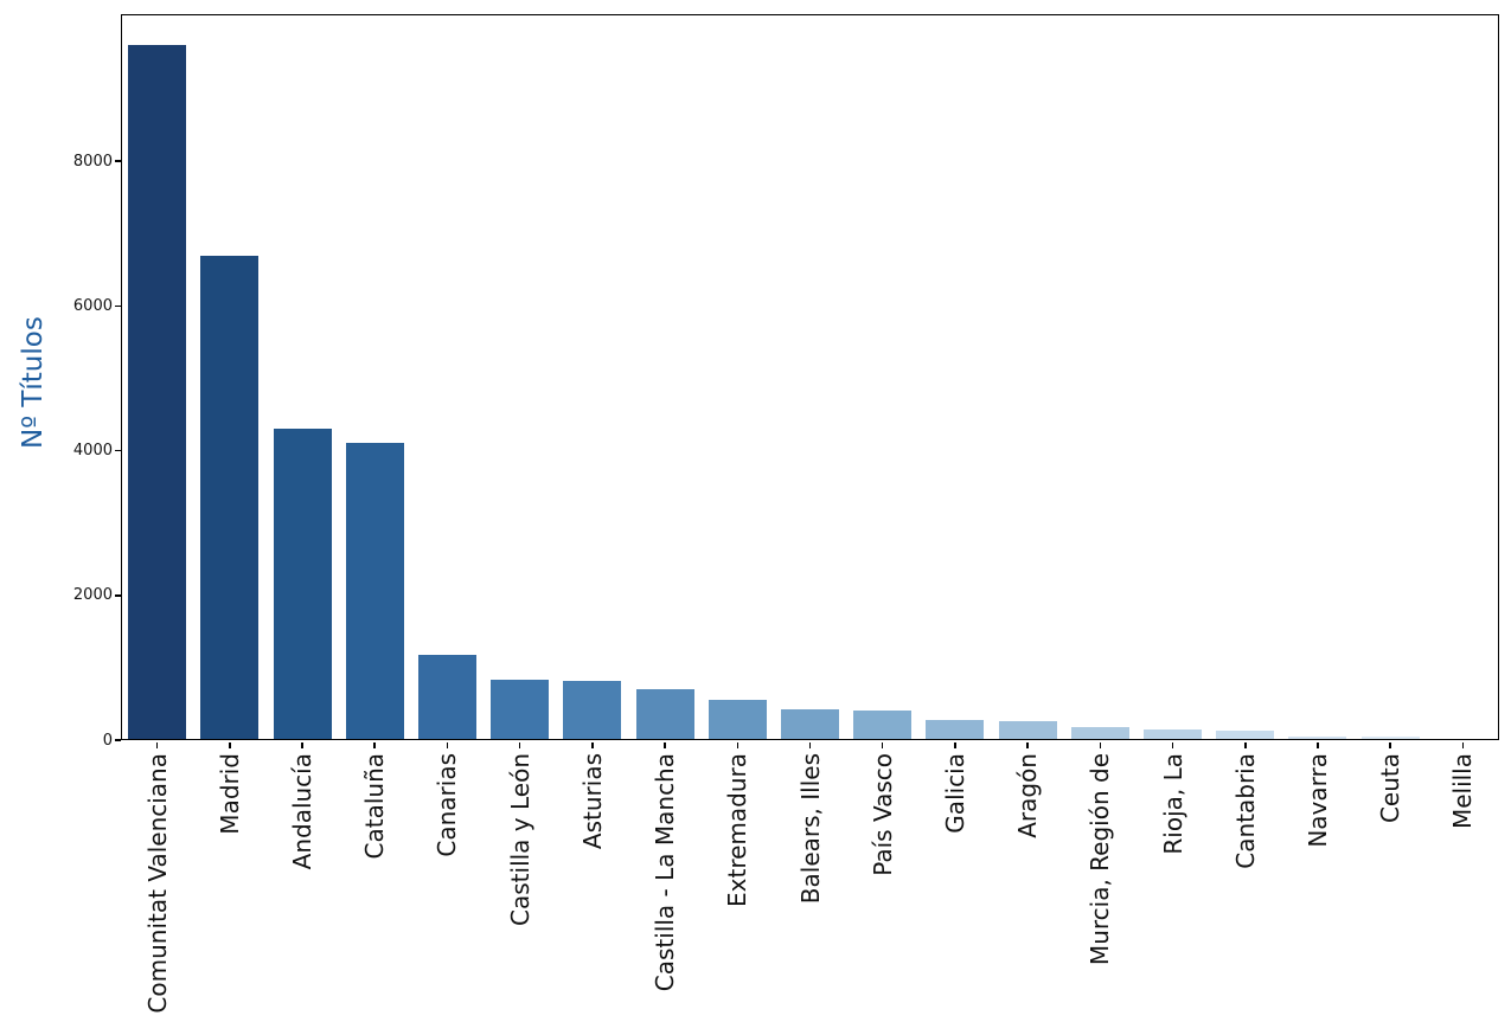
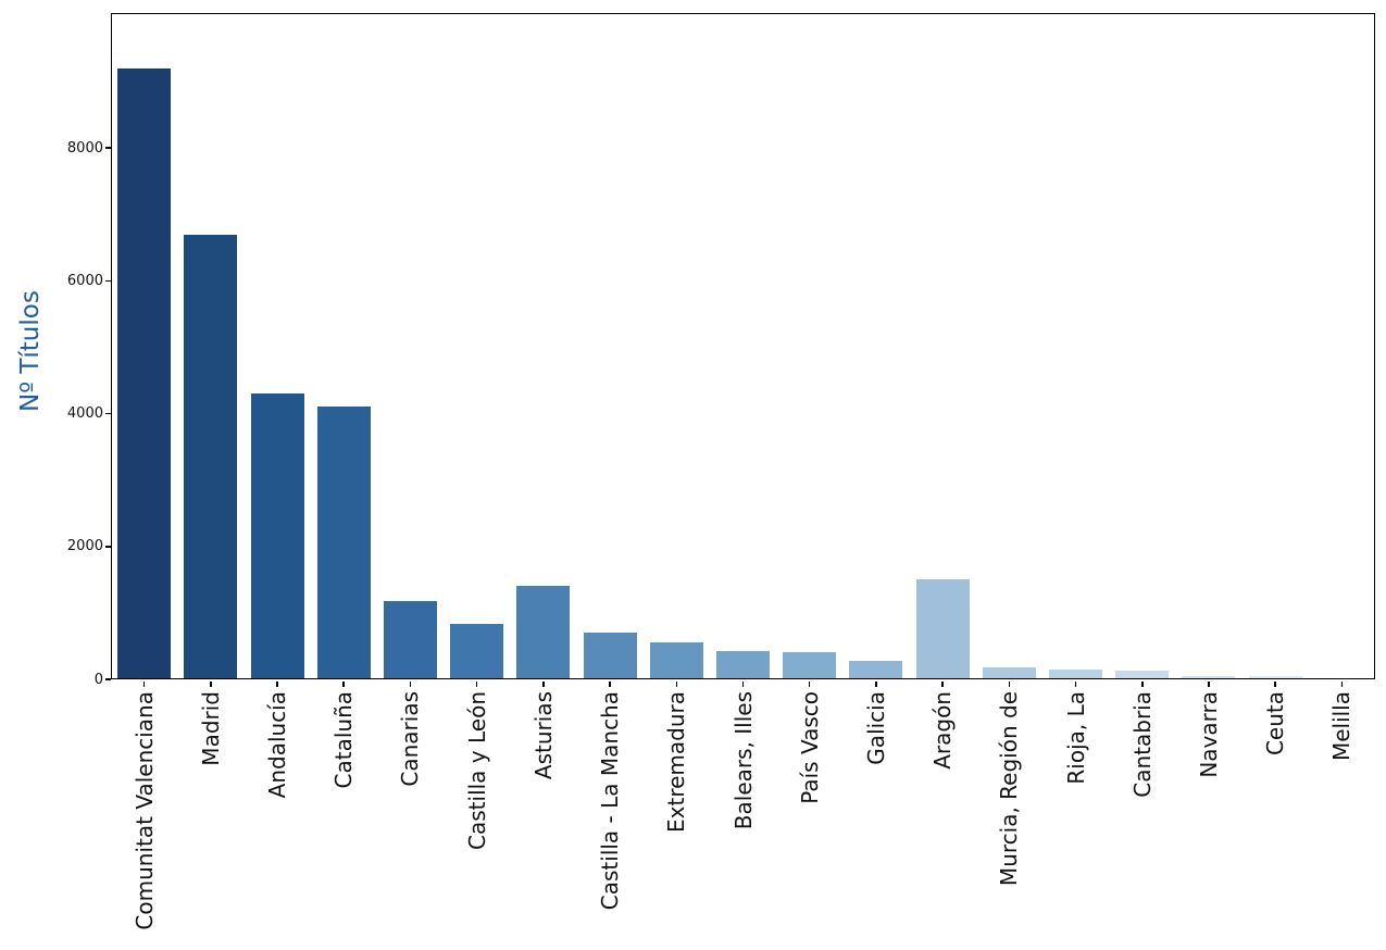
Comunitat Valenciana: 9600 -> 9200
Asturias: 800 -> 1400
Aragón: 300 -> 1500
